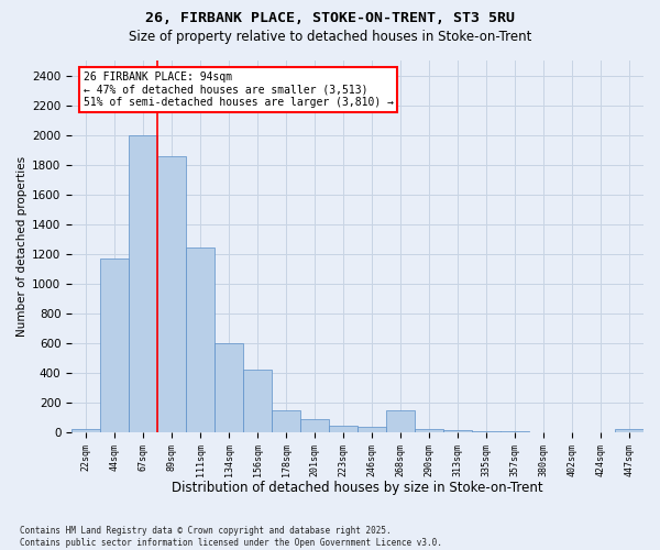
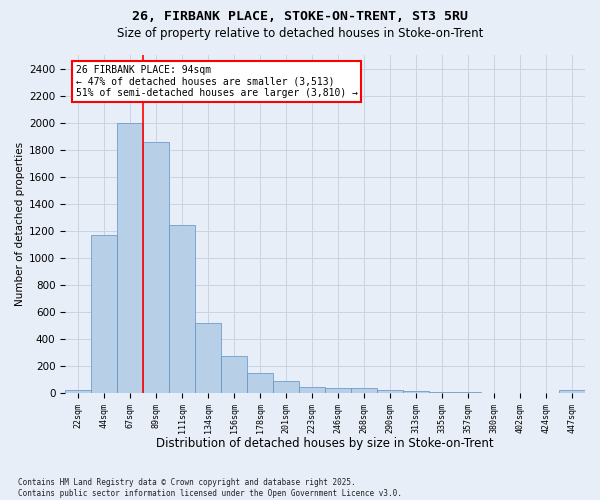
134sqm: 600 -> 520
156sqm: 420 -> 280
268sqm: 150 -> 40
